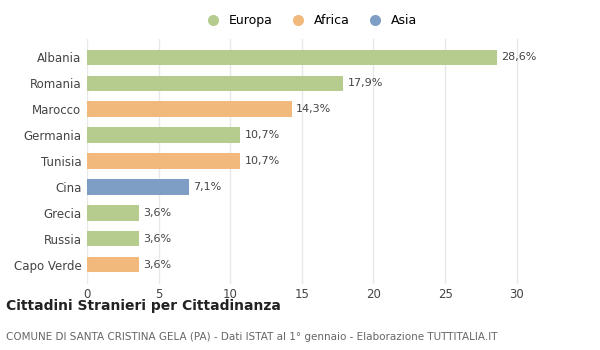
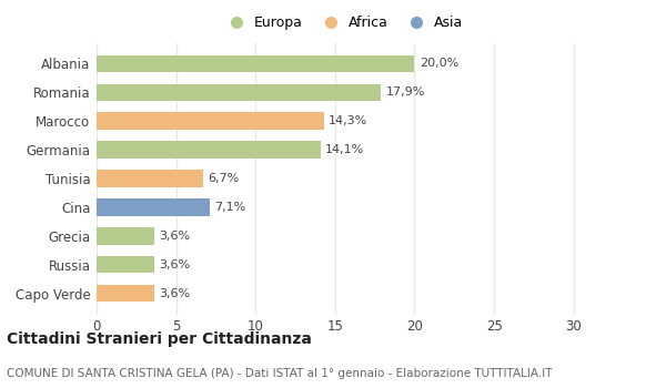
Albania: 28,6% -> 20,0%
Germania: 10,7% -> 14,1%
Tunisia: 10,7% -> 6,7%
